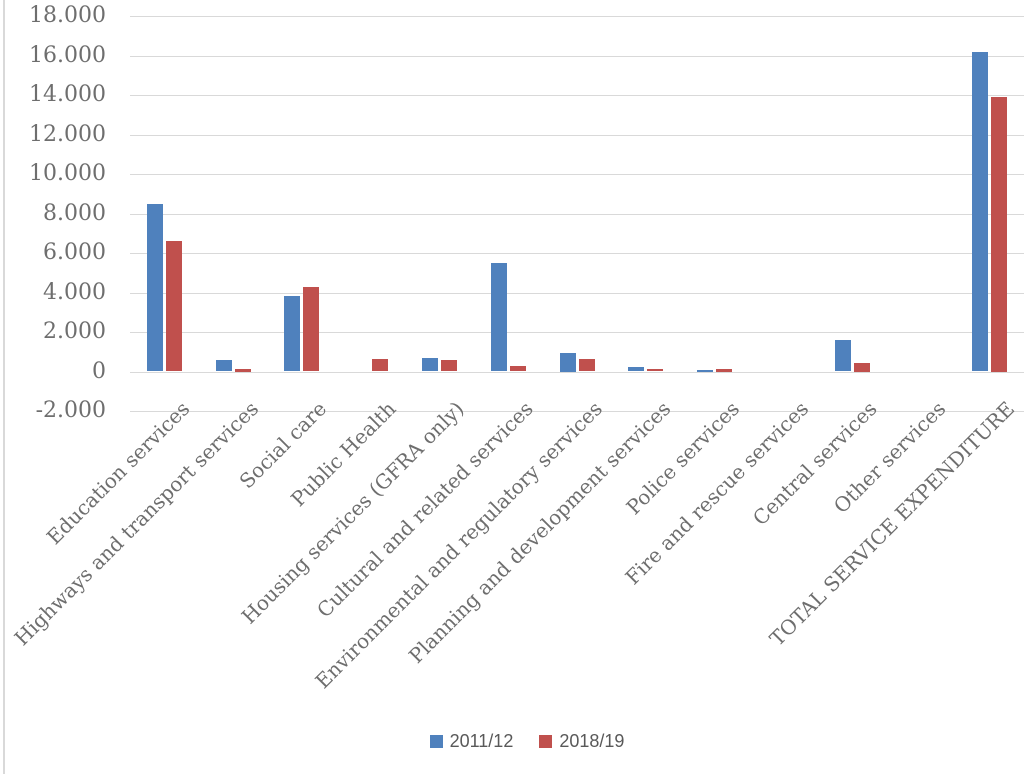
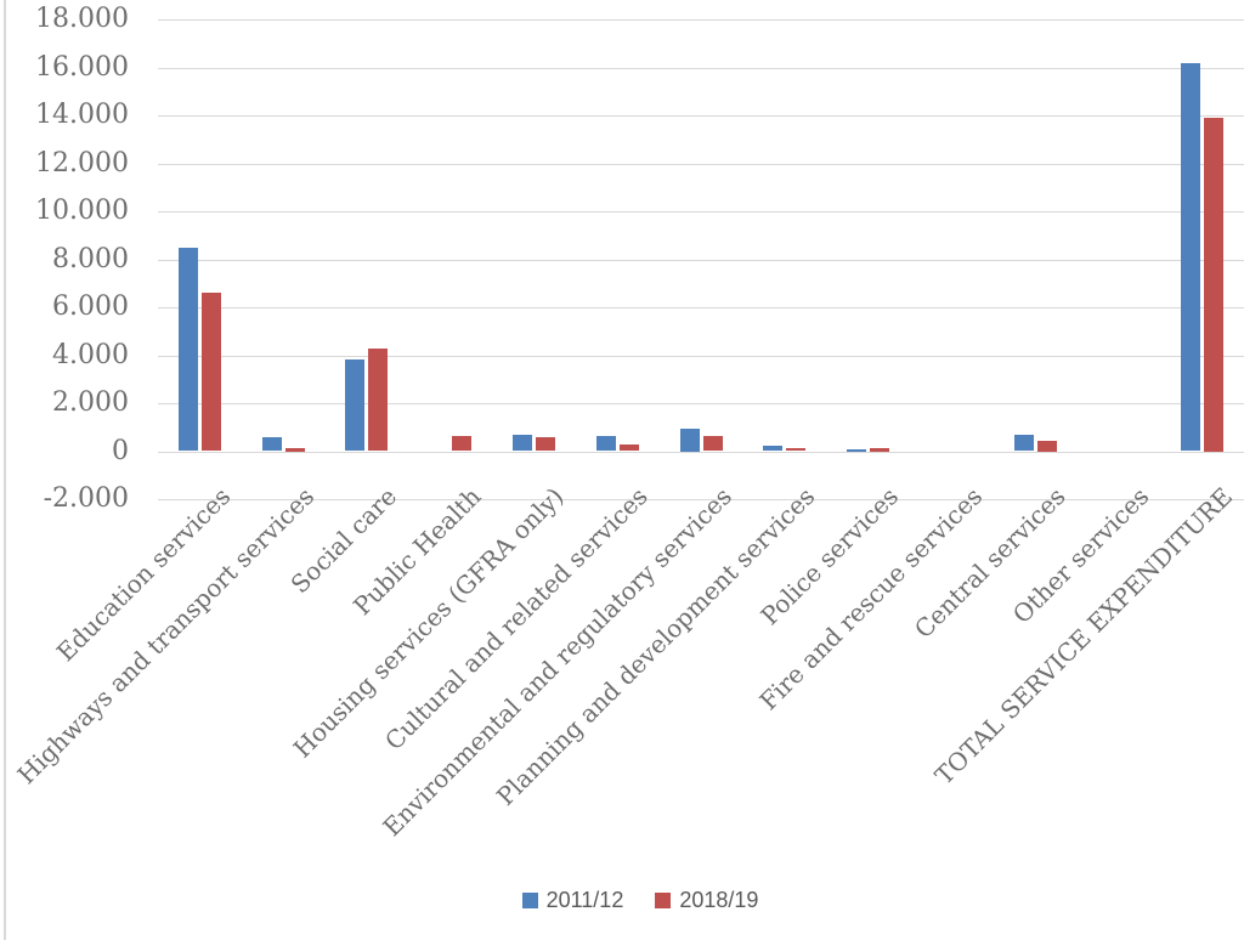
2011/12/Cultural and related services: 5500 -> 600
2011/12/Central services: 1600 -> 700
